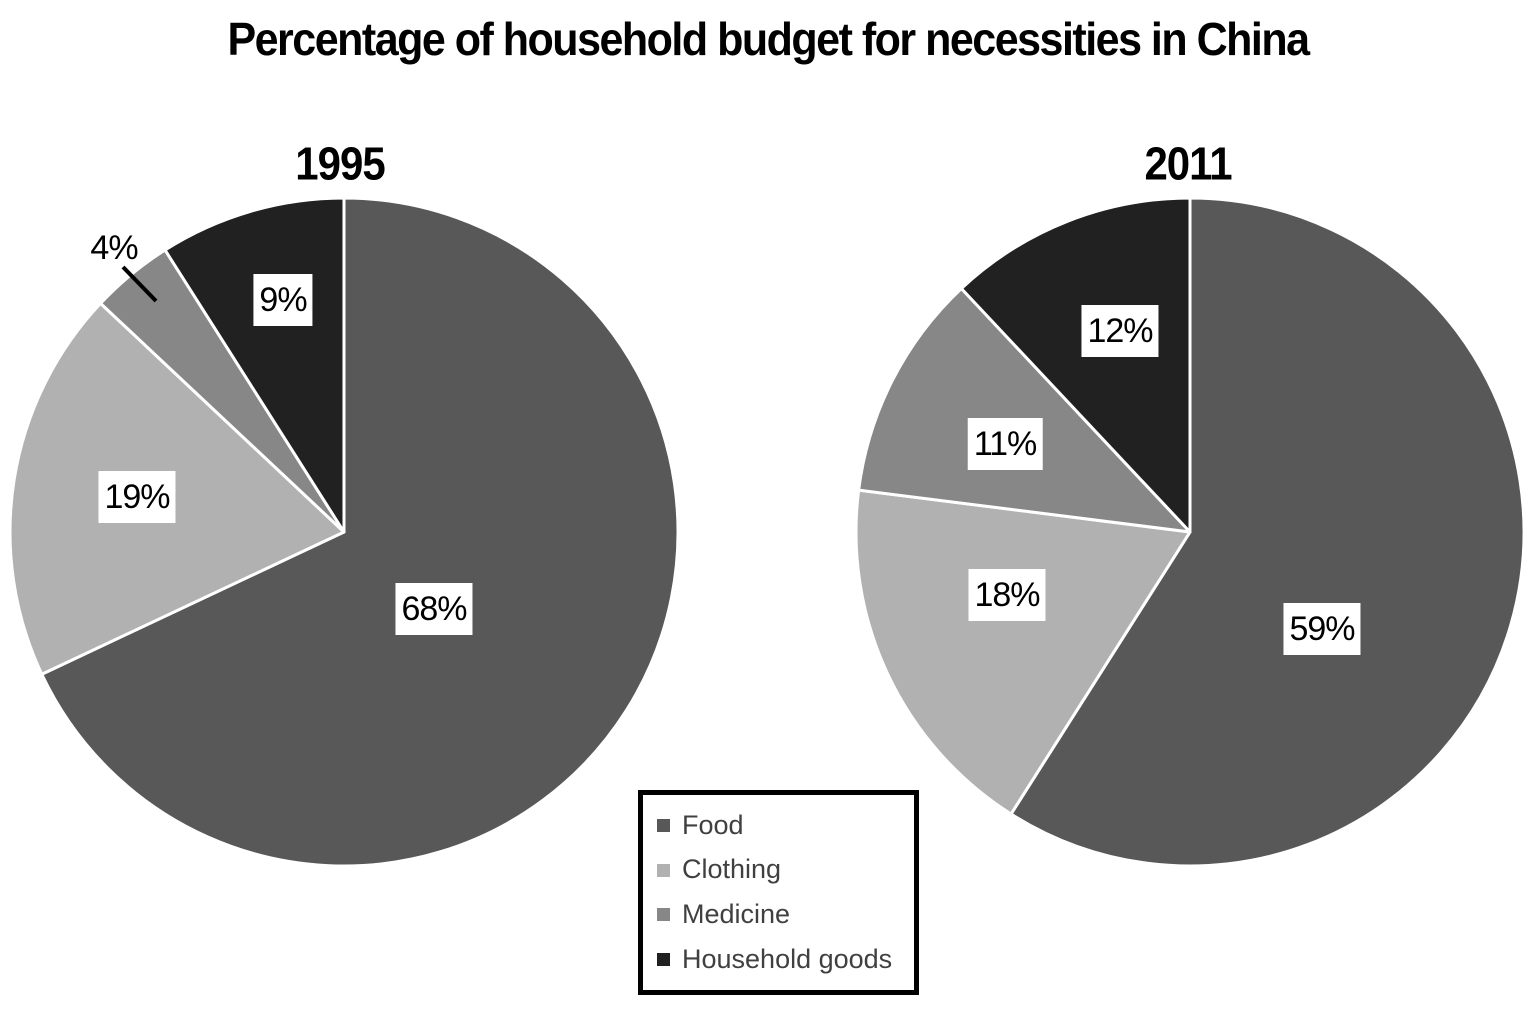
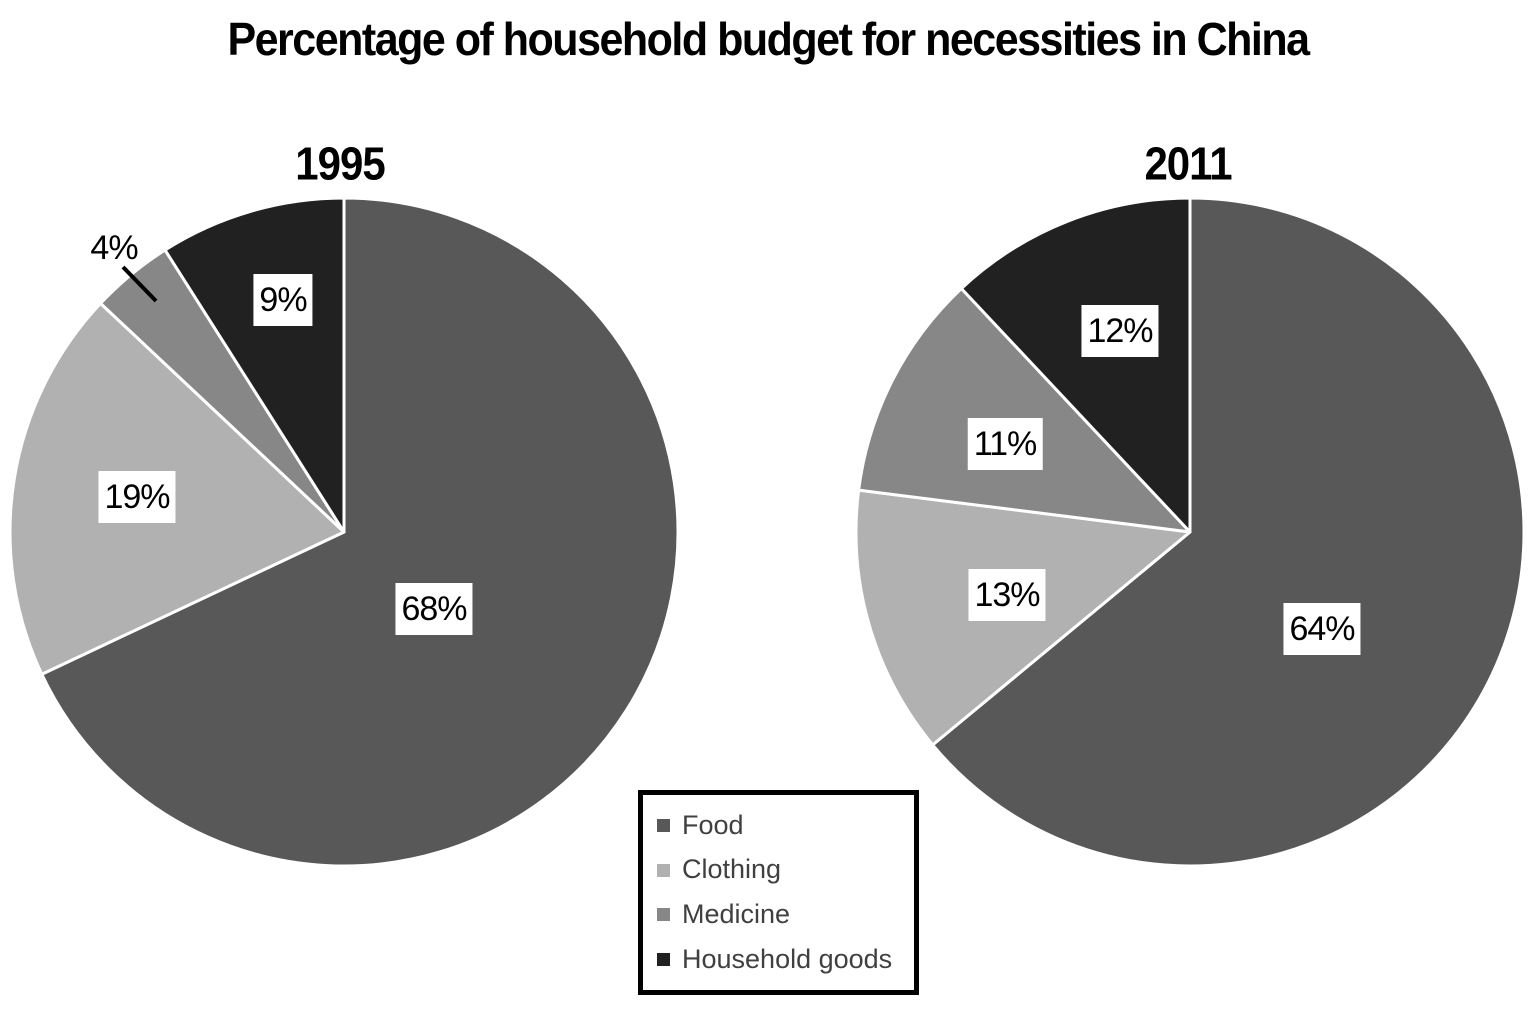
2011/Food: 59% -> 64%
2011/Clothing: 18% -> 13%
